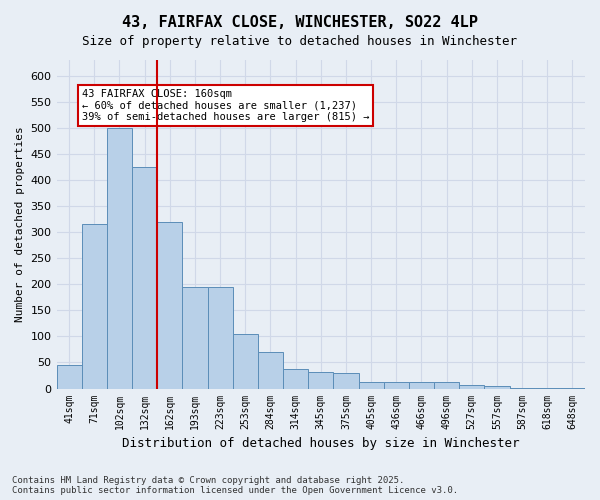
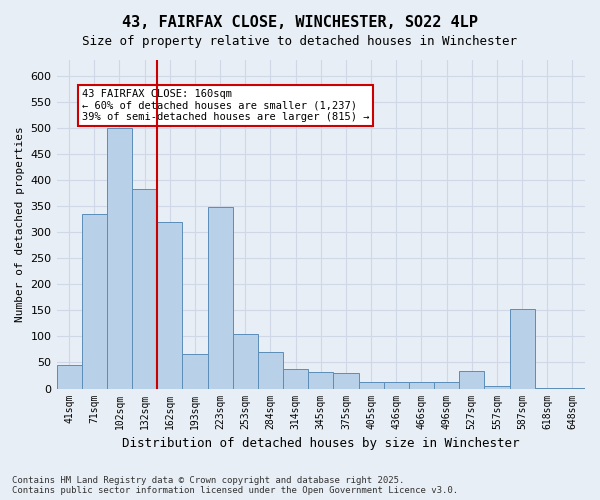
71sqm: 315 -> 334
132sqm: 425 -> 382
193sqm: 195 -> 66
223sqm: 195 -> 348
527sqm: 7 -> 34
587sqm: 2 -> 152
